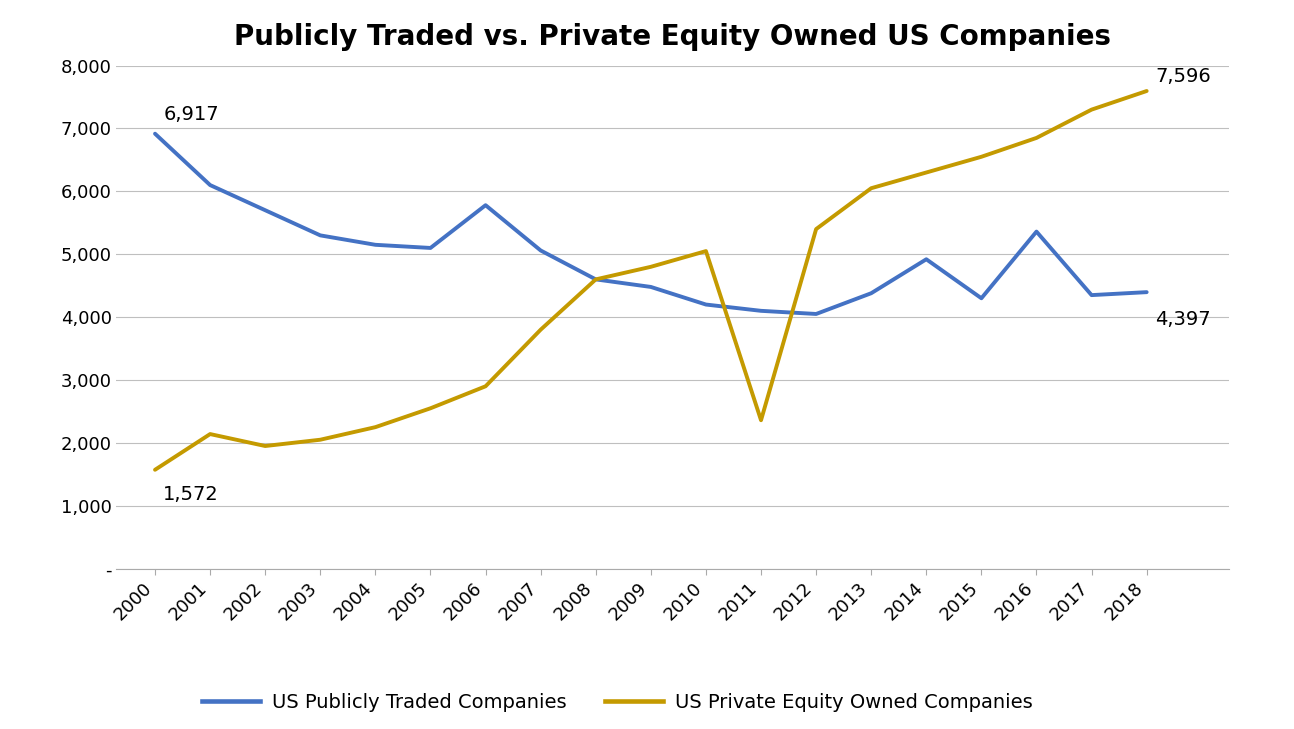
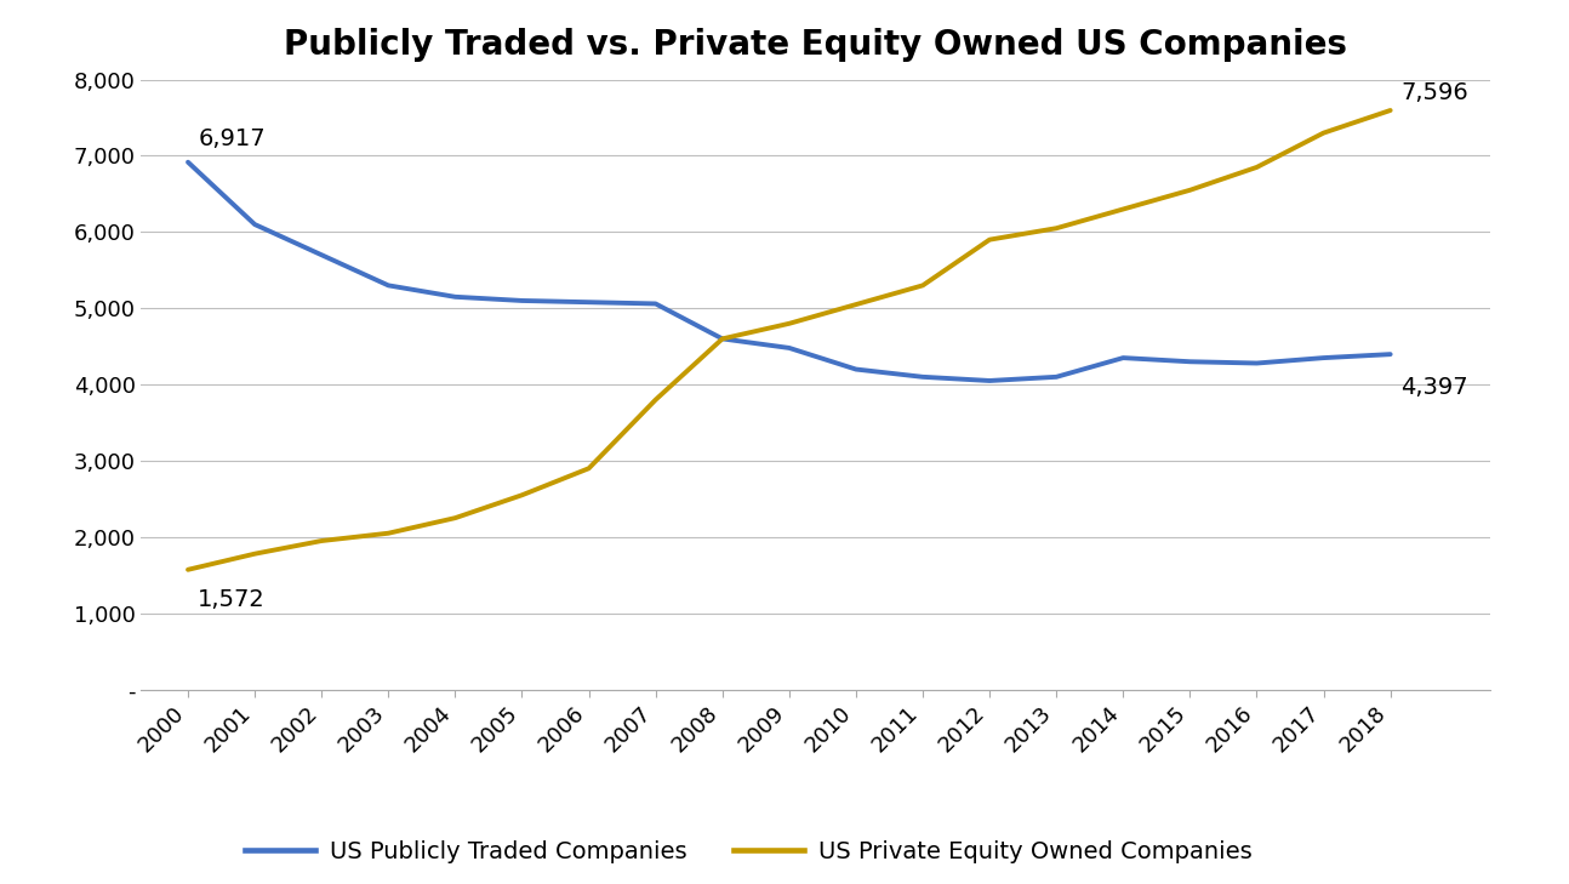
US Private Equity Owned Companies/2001: 2,140 -> 1,780
US Publicly Traded Companies/2006: 5,780 -> 5,080
US Private Equity Owned Companies/2011: 2,360 -> 5,300
US Private Equity Owned Companies/2012: 5,400 -> 5,900
US Publicly Traded Companies/2013: 4,380 -> 4,100
US Publicly Traded Companies/2014: 4,920 -> 4,350
US Publicly Traded Companies/2016: 5,360 -> 4,280
